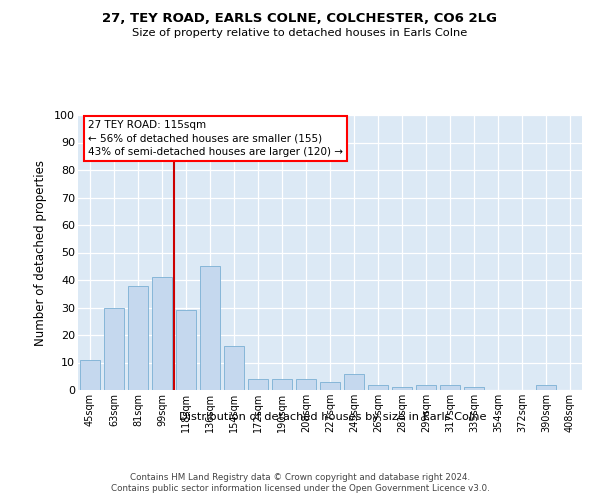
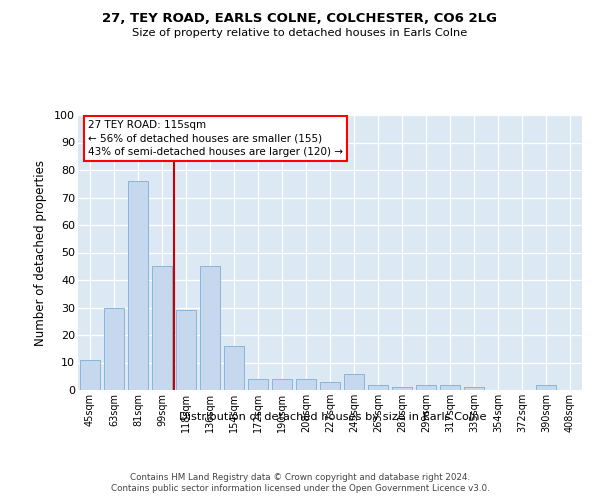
81sqm: 38 -> 76
99sqm: 41 -> 45
